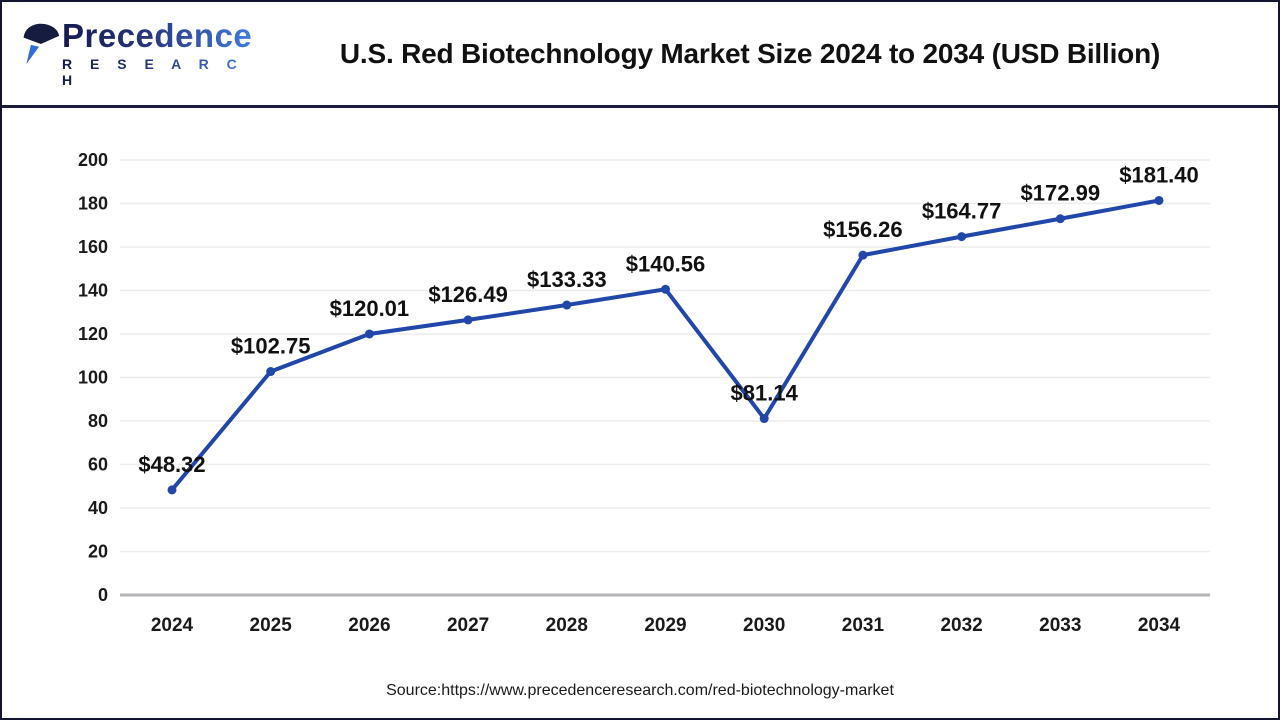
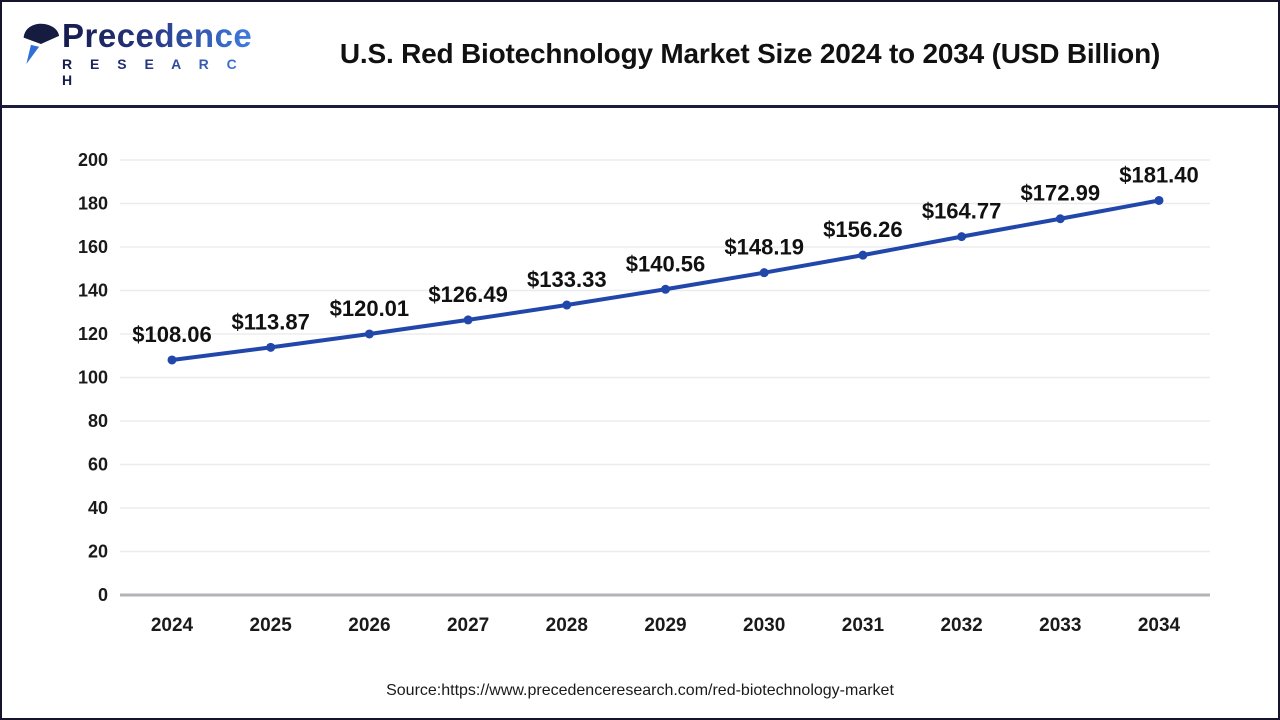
2024: $48.32 -> $108.06
2025: $102.75 -> $113.87
2030: $81.14 -> $148.19
